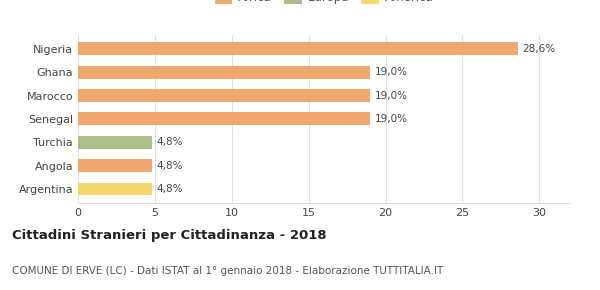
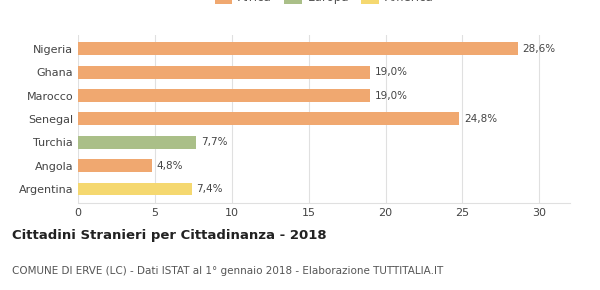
Senegal: 19,0% -> 24,8%
Turchia: 4,8% -> 7,7%
Argentina: 4,8% -> 7,4%
